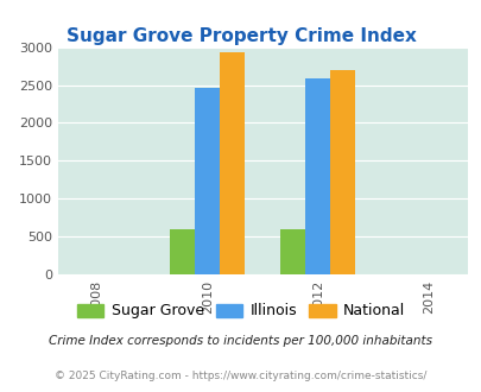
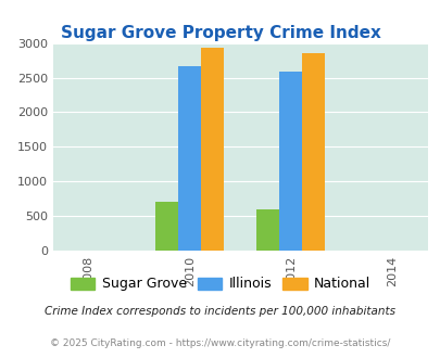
Sugar Grove/2010: 600 -> 700
Illinois/2010: 2460 -> 2670
National/2012: 2700 -> 2850
